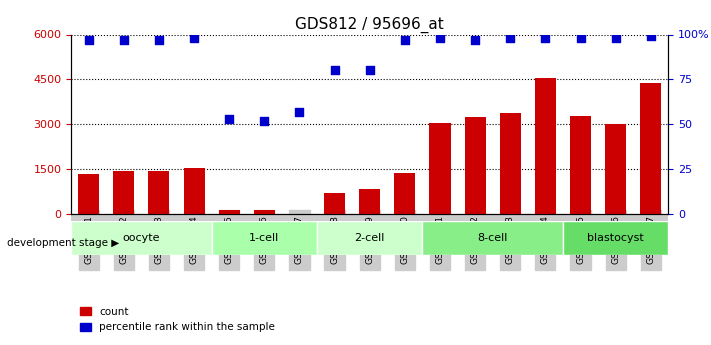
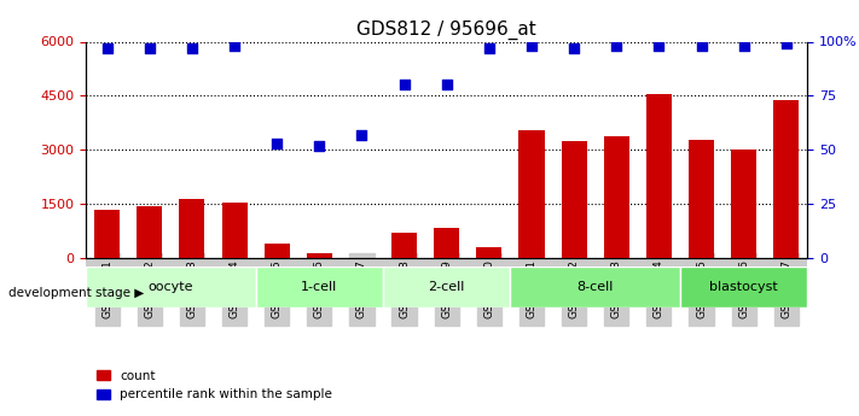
count/GSM22543: 1420 -> 1650
count/GSM22545: 120 -> 400
count/GSM22550: 1380 -> 300
count/GSM22551: 3050 -> 3550
